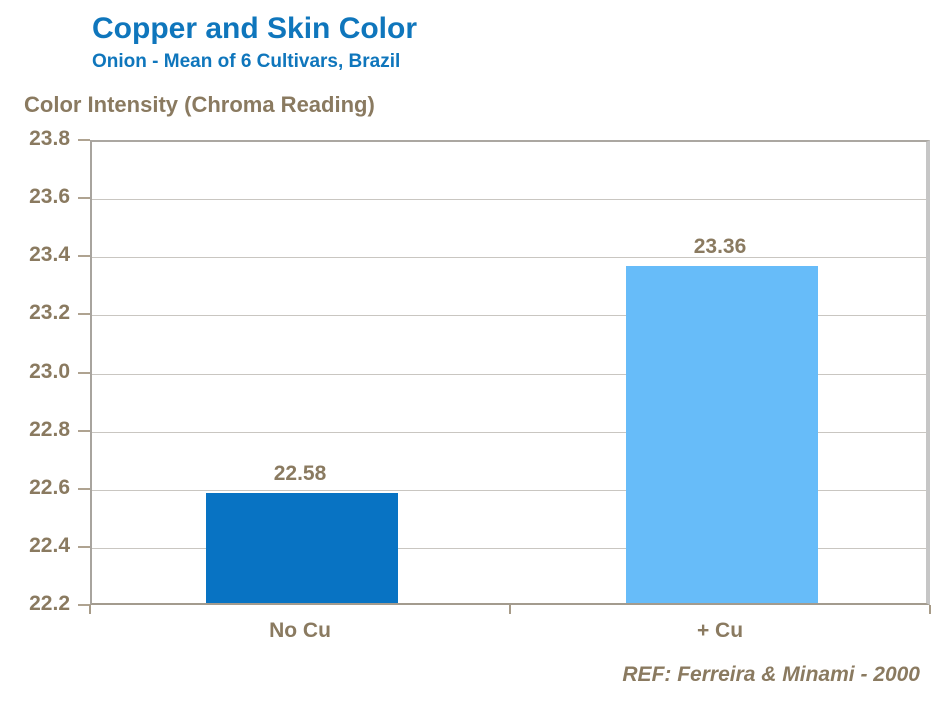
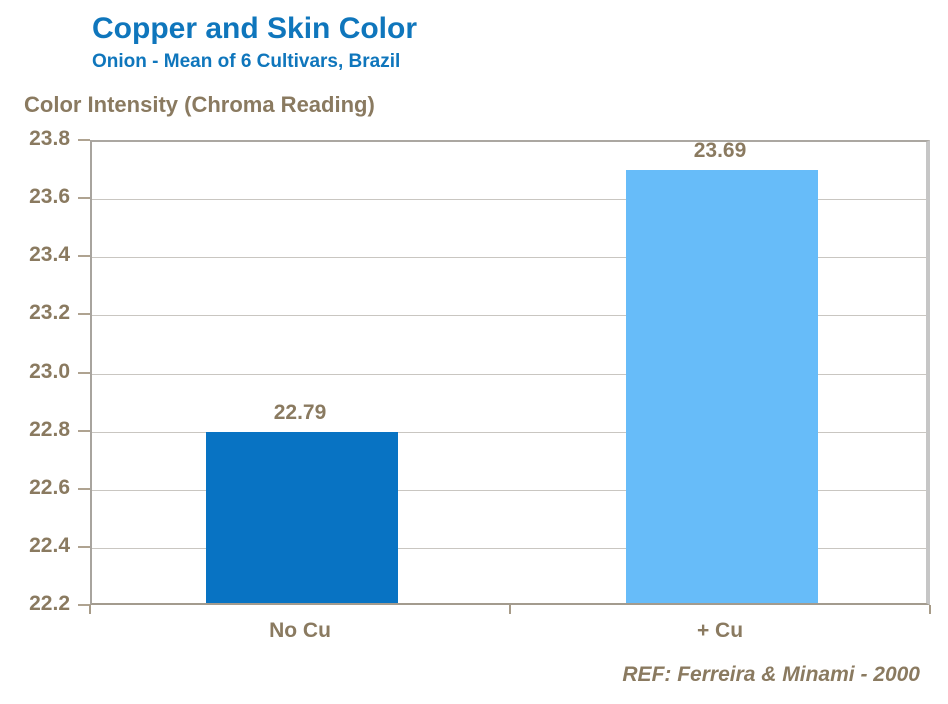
No Cu: 22.58 -> 22.79
+ Cu: 23.36 -> 23.69
